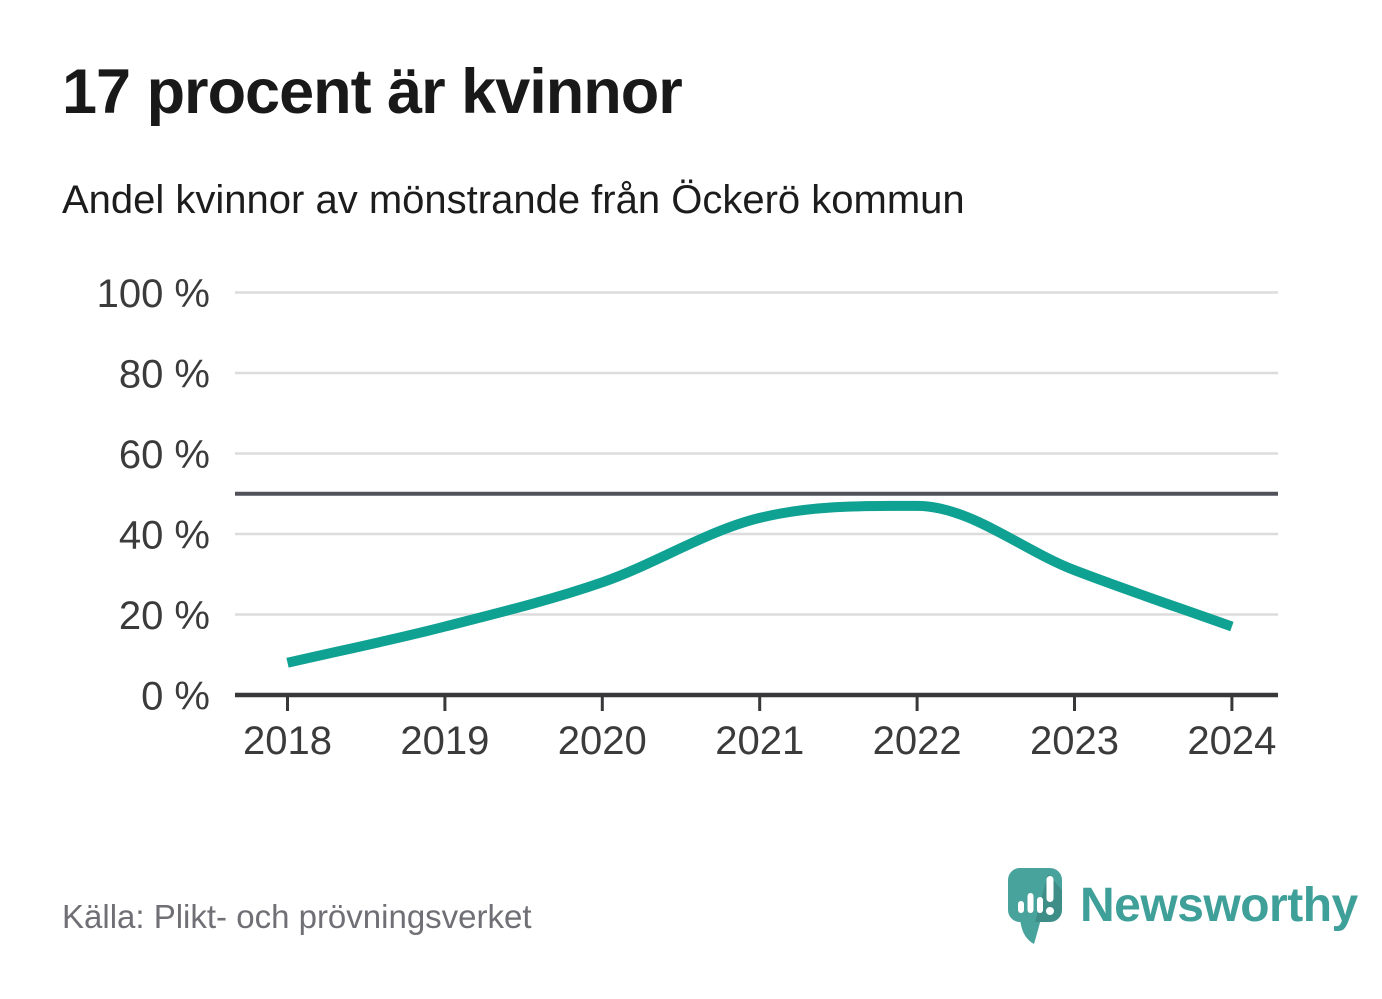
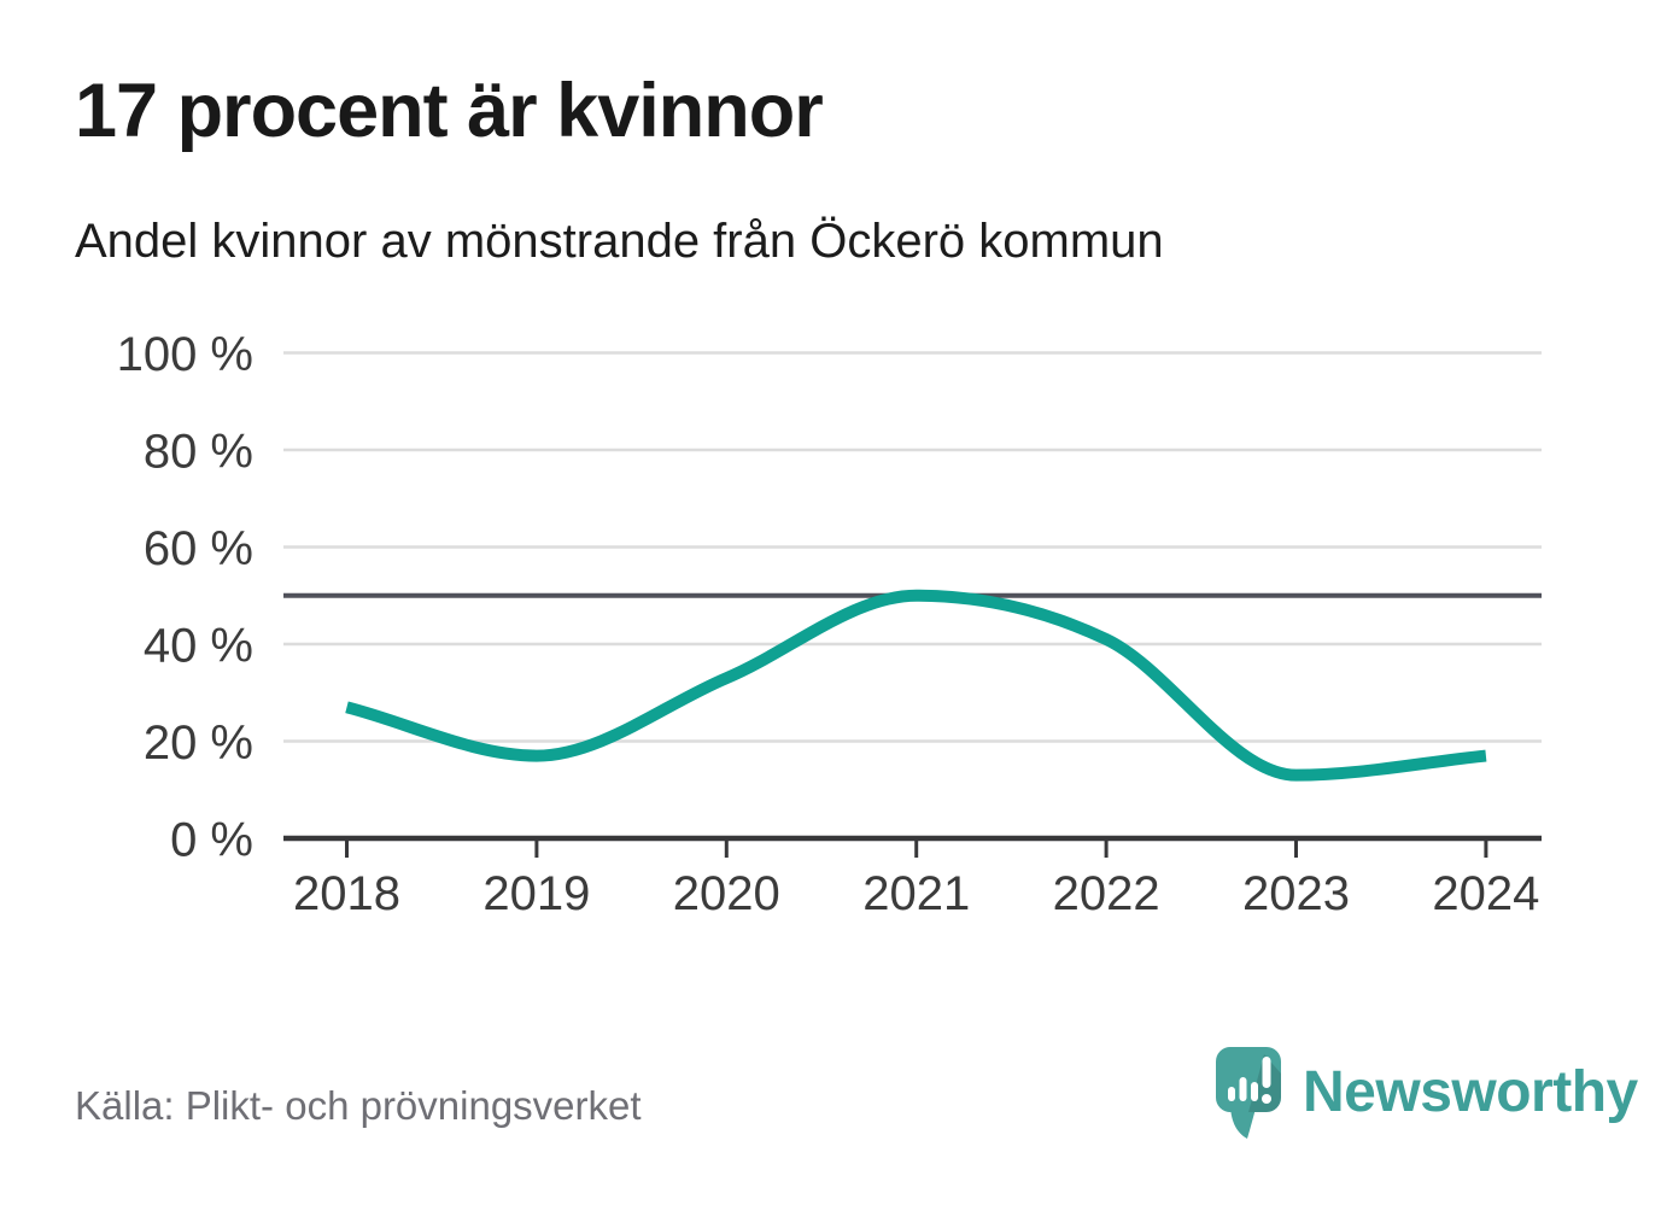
2018: 8% -> 27%
2020: 28% -> 33%
2021: 44% -> 50%
2022: 47% -> 41%
2023: 31% -> 13%
